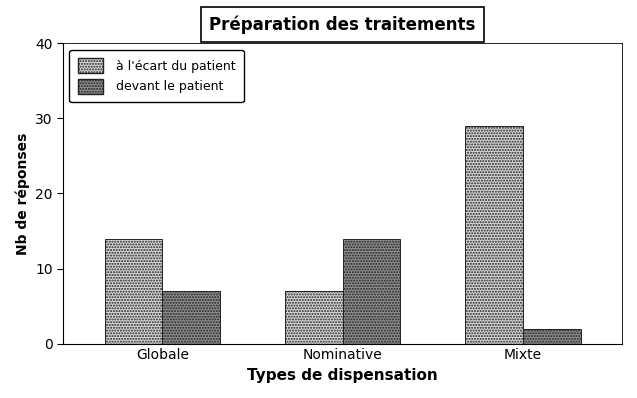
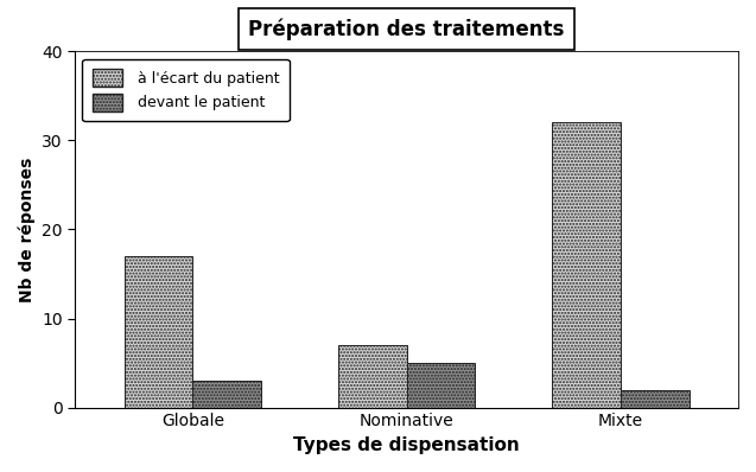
à l'écart du patient/Globale: 14 -> 17
devant le patient/Globale: 7 -> 3
devant le patient/Nominative: 14 -> 5
à l'écart du patient/Mixte: 29 -> 32
